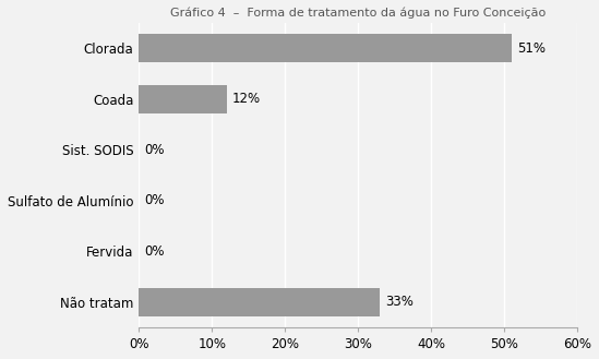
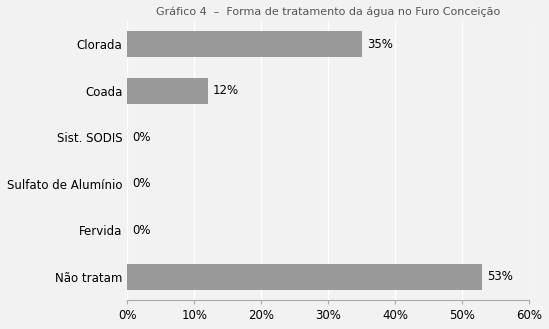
Clorada: 51% -> 35%
Não tratam: 33% -> 53%
